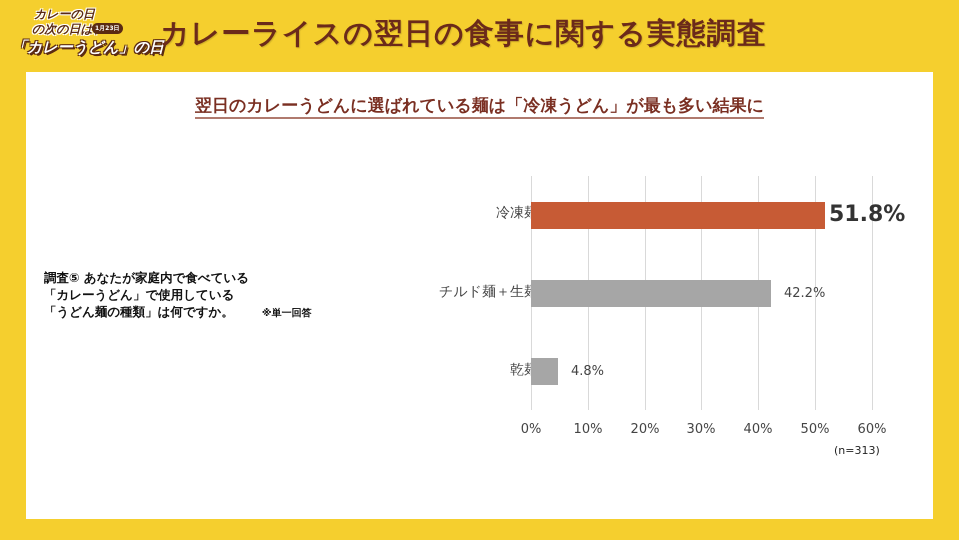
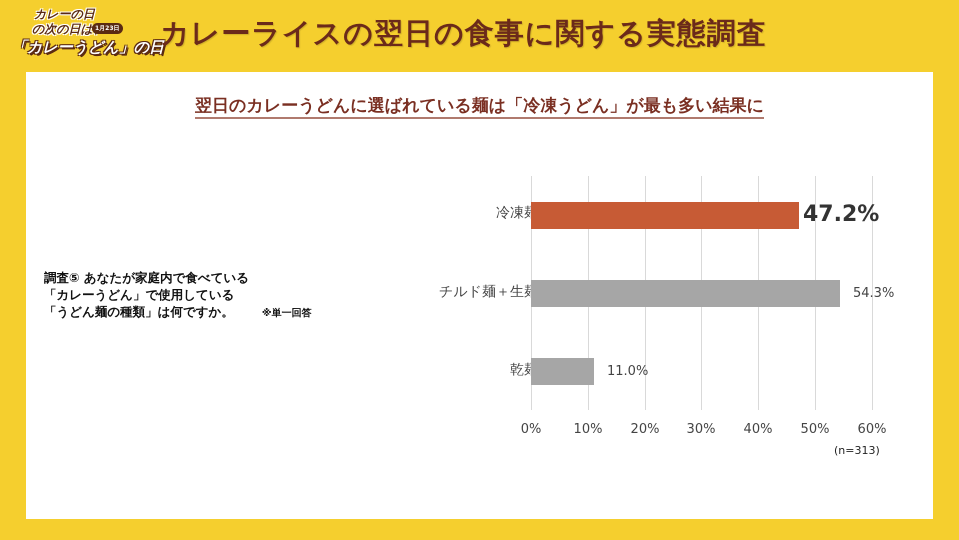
冷凍麺: 51.8% -> 47.2%
チルド麺＋生麺: 42.2% -> 54.3%
乾麺: 4.8% -> 11.0%
